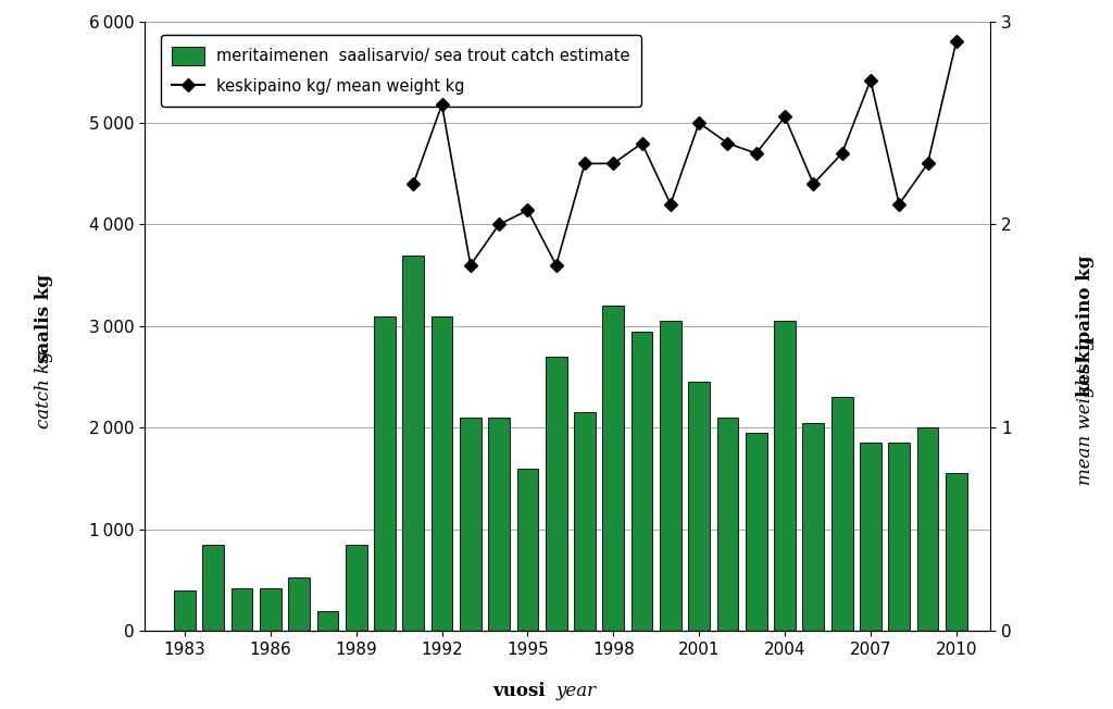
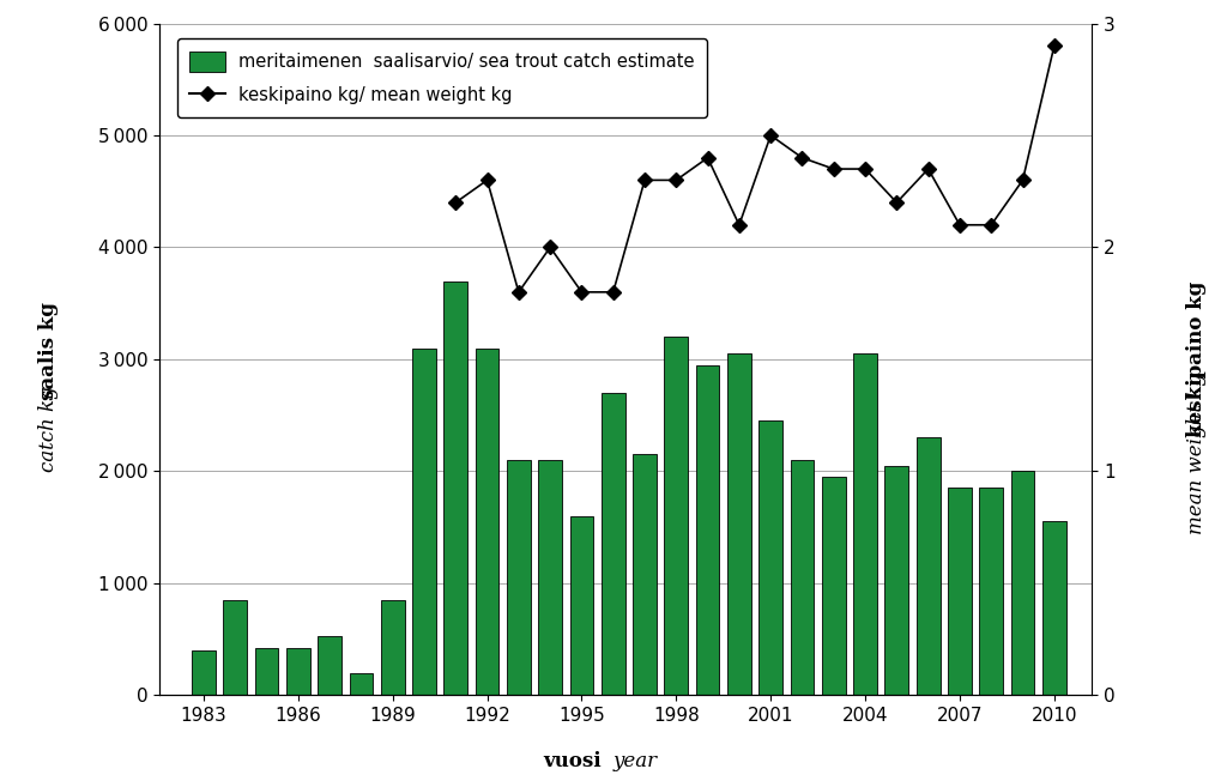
keskipaino kg/ mean weight kg/1992: 2.59 -> 2.30
keskipaino kg/ mean weight kg/1995: 2.07 -> 1.80
keskipaino kg/ mean weight kg/2004: 2.53 -> 2.35
keskipaino kg/ mean weight kg/2007: 2.71 -> 2.10
